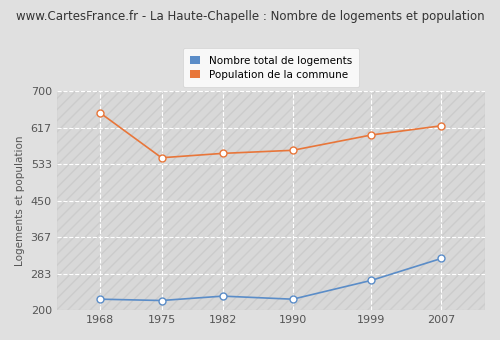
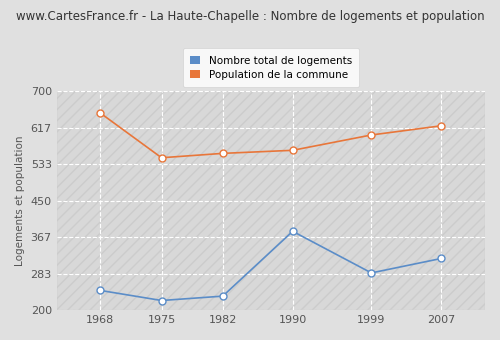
Nombre total de logements/1968: 225 -> 245
Nombre total de logements/1990: 225 -> 380
Nombre total de logements/1999: 268 -> 285
